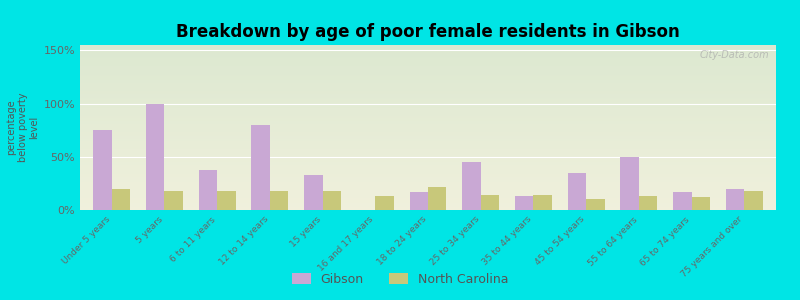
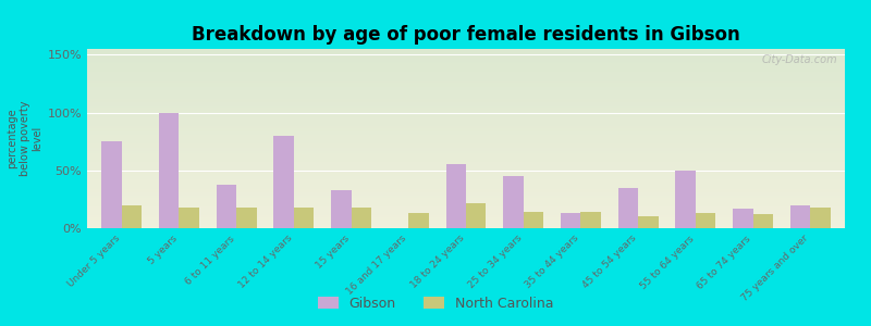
Gibson/18 to 24 years: 17% -> 55%
